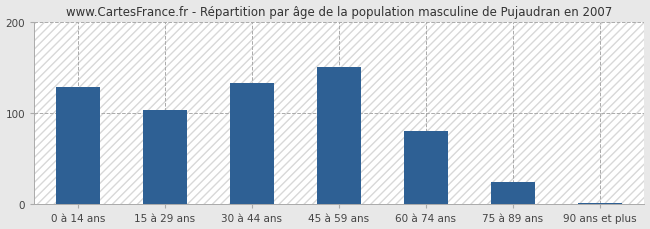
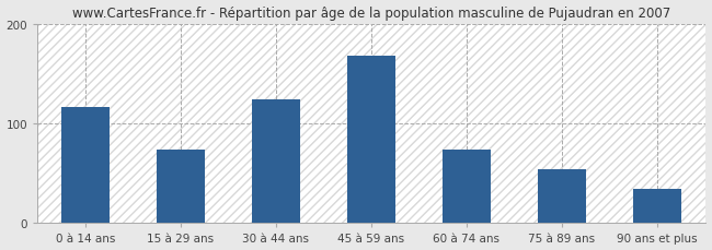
0 à 14 ans: 128 -> 116
15 à 29 ans: 103 -> 74
30 à 44 ans: 133 -> 124
45 à 59 ans: 150 -> 168
60 à 74 ans: 80 -> 74
75 à 89 ans: 25 -> 54
90 ans et plus: 2 -> 34
